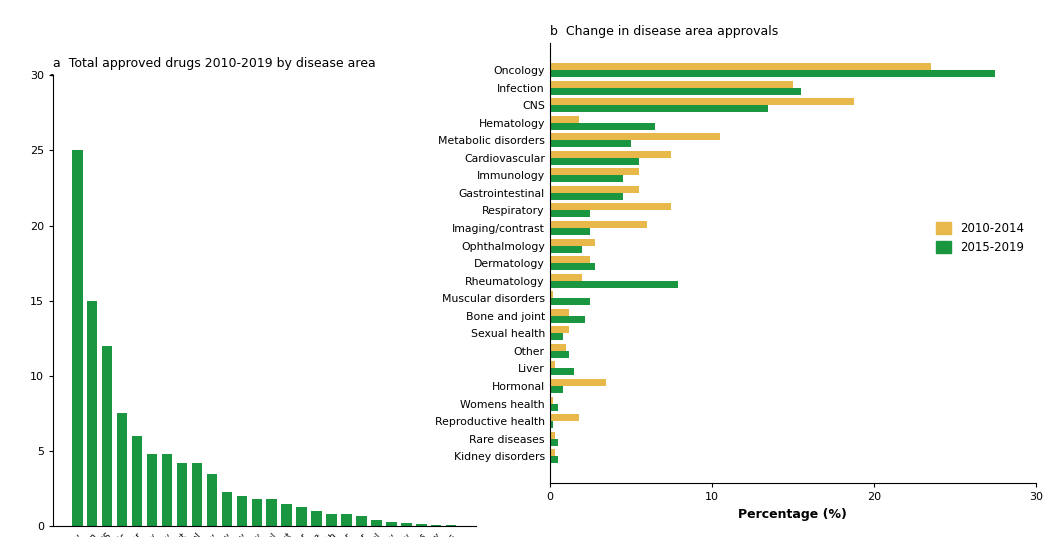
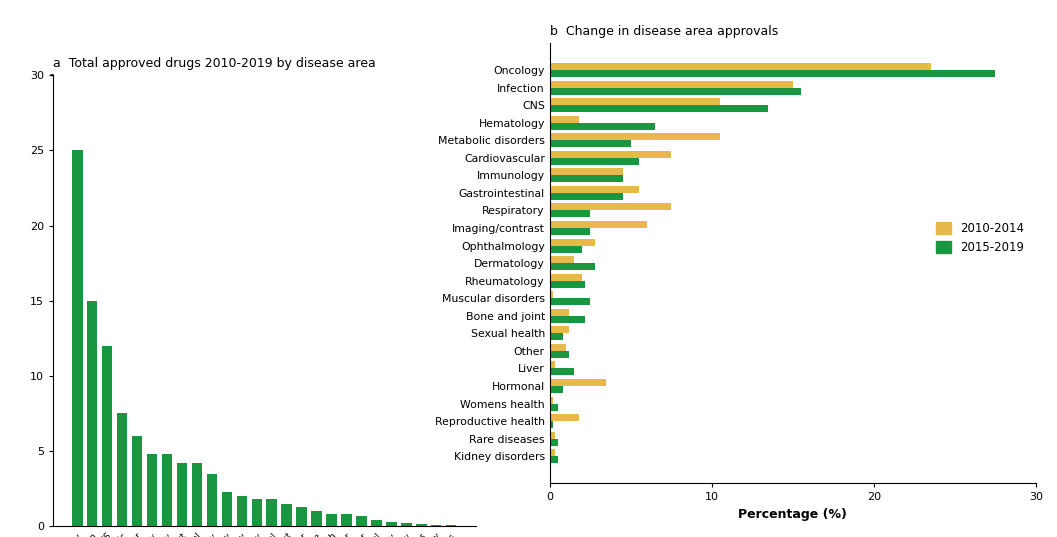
b Change in disease area approvals/2010-2014/CNS: 18.8 -> 10.5
b Change in disease area approvals/2010-2014/Immunology: 5.5 -> 4.5
b Change in disease area approvals/2010-2014/Dermatology: 2.5 -> 1.5
b Change in disease area approvals/2015-2019/Rheumatology: 7.9 -> 2.2
